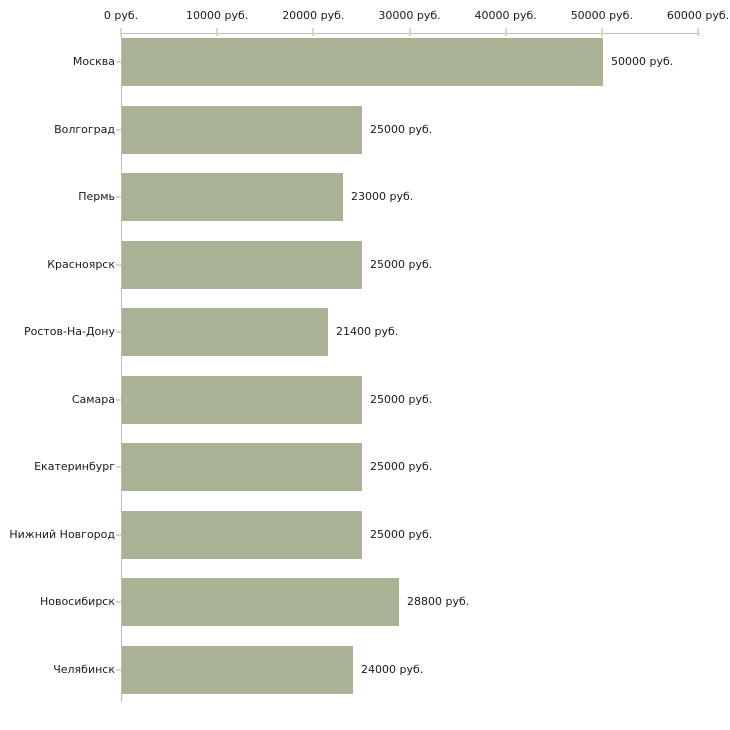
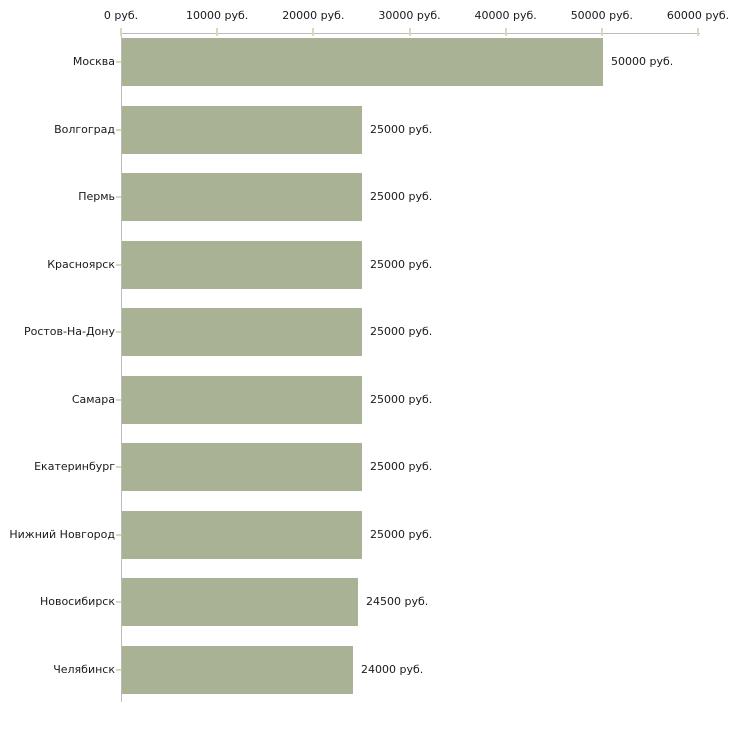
Пермь: 23000 -> 25000
Ростов-На-Дону: 21400 -> 25000
Новосибирск: 28800 -> 24500
